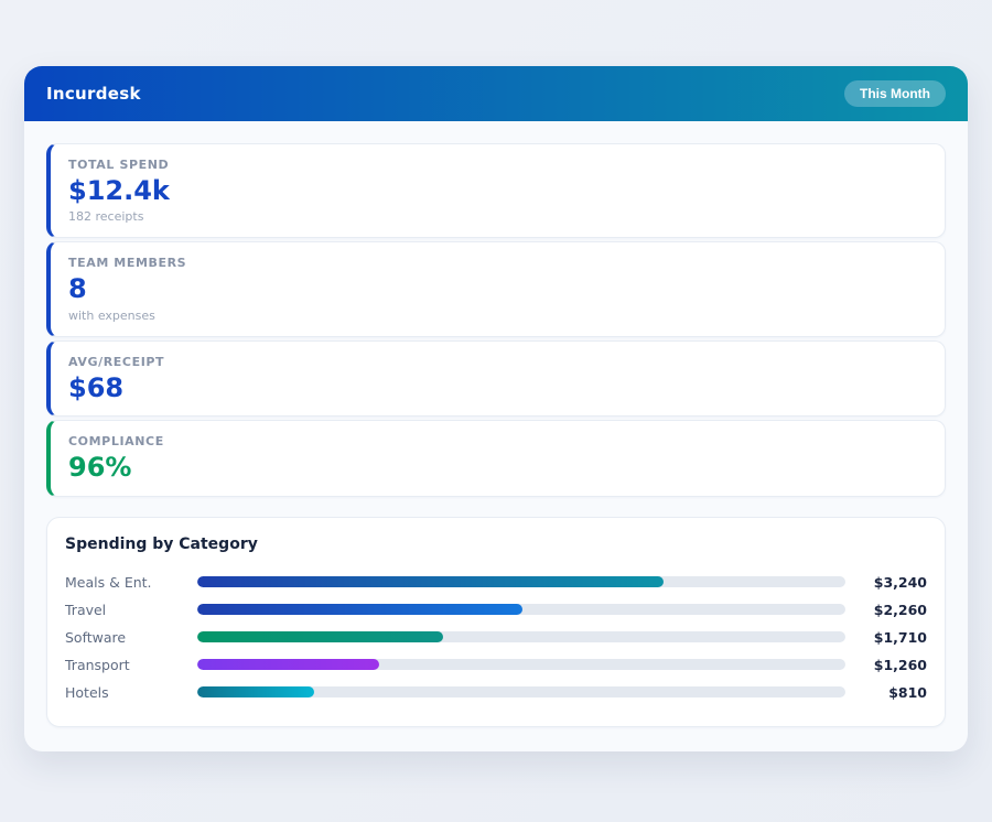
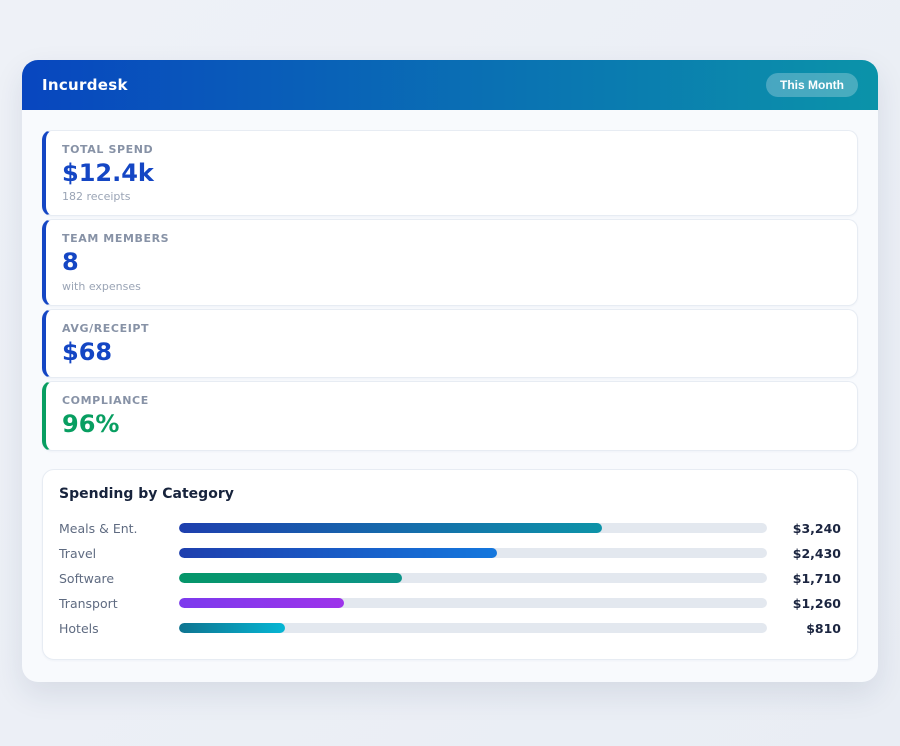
Travel: $2,260 -> $2,430
